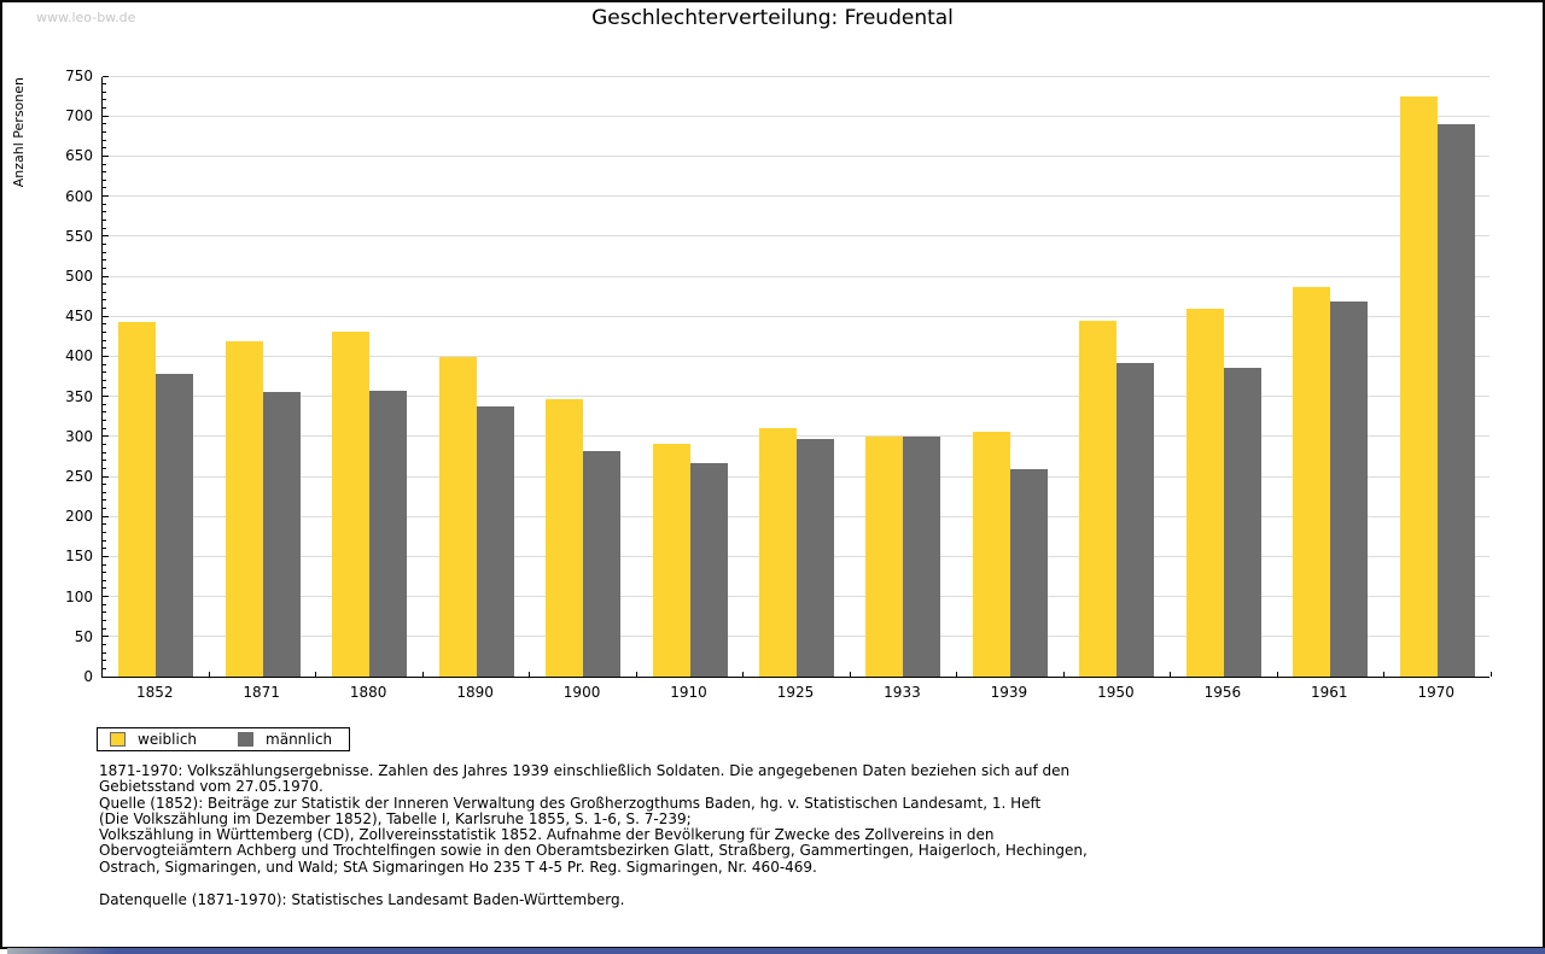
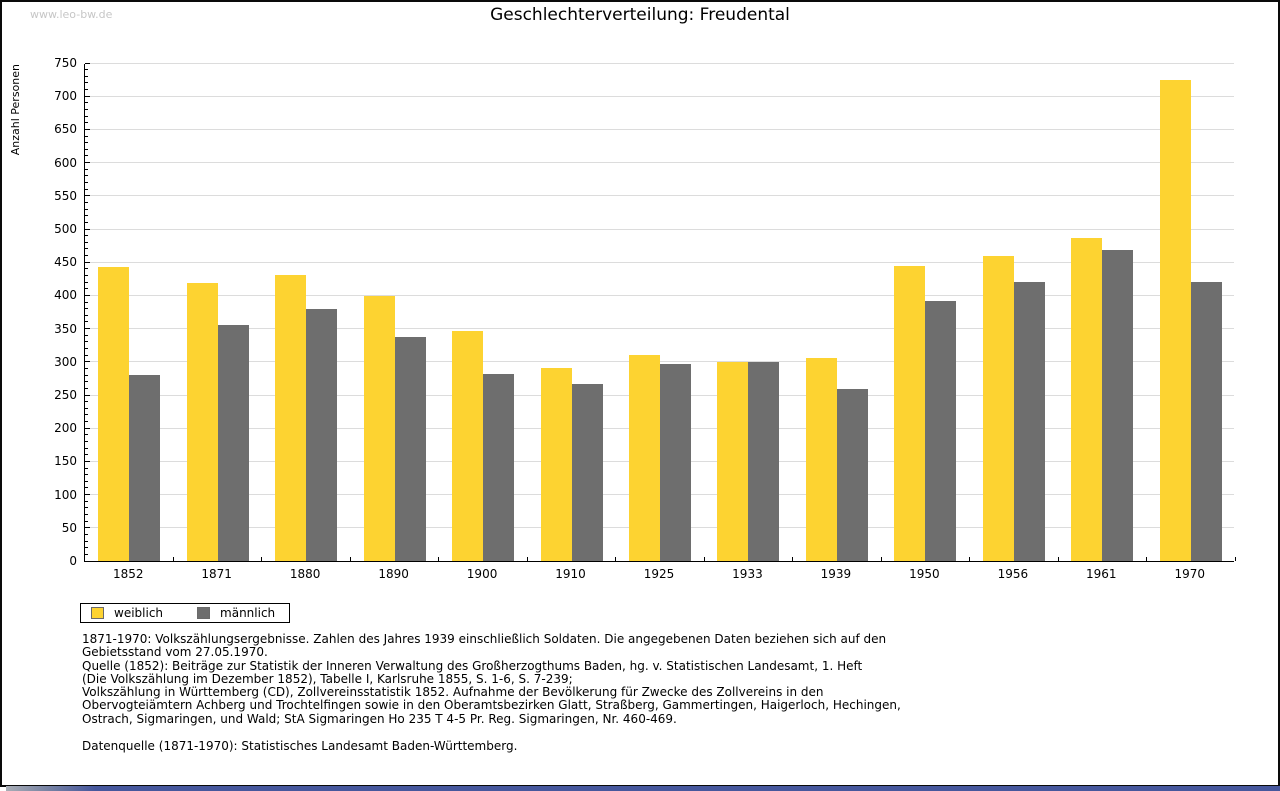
männlich/1852: 380 -> 280
männlich/1880: 360 -> 380
männlich/1956: 380 -> 420
männlich/1970: 690 -> 420
